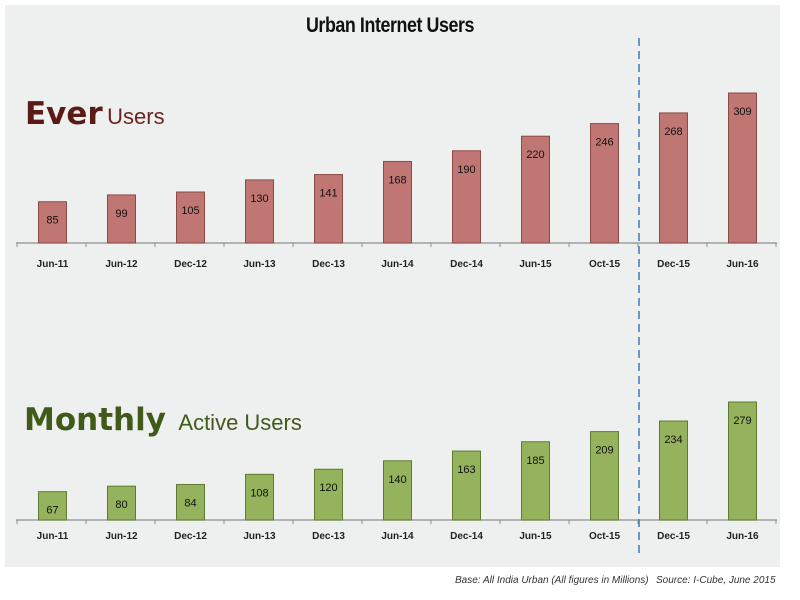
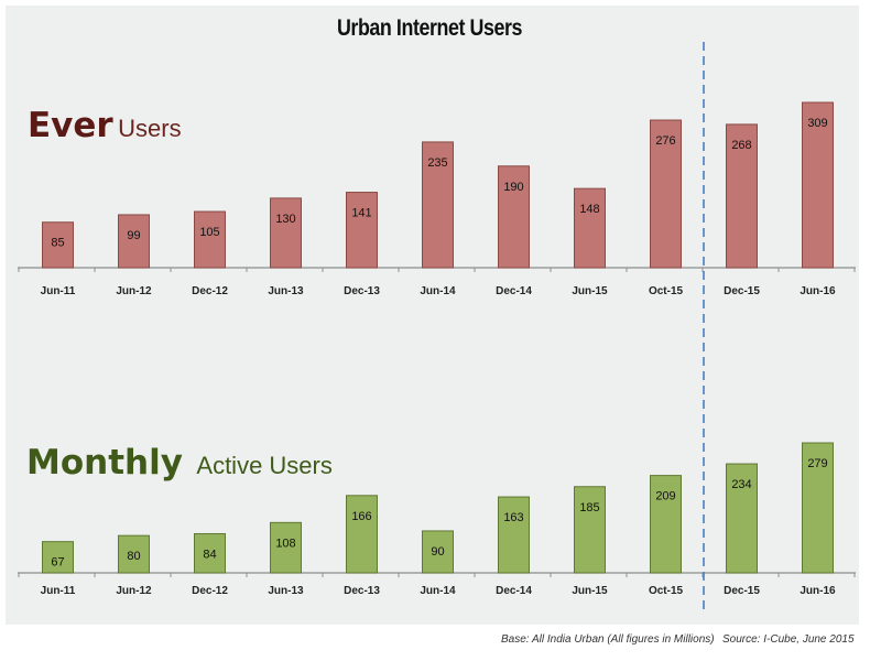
Ever Users/Jun-14: 168 -> 235
Ever Users/Jun-15: 220 -> 148
Ever Users/Oct-15: 246 -> 276
Monthly Active Users/Dec-13: 120 -> 166
Monthly Active Users/Jun-14: 140 -> 90
